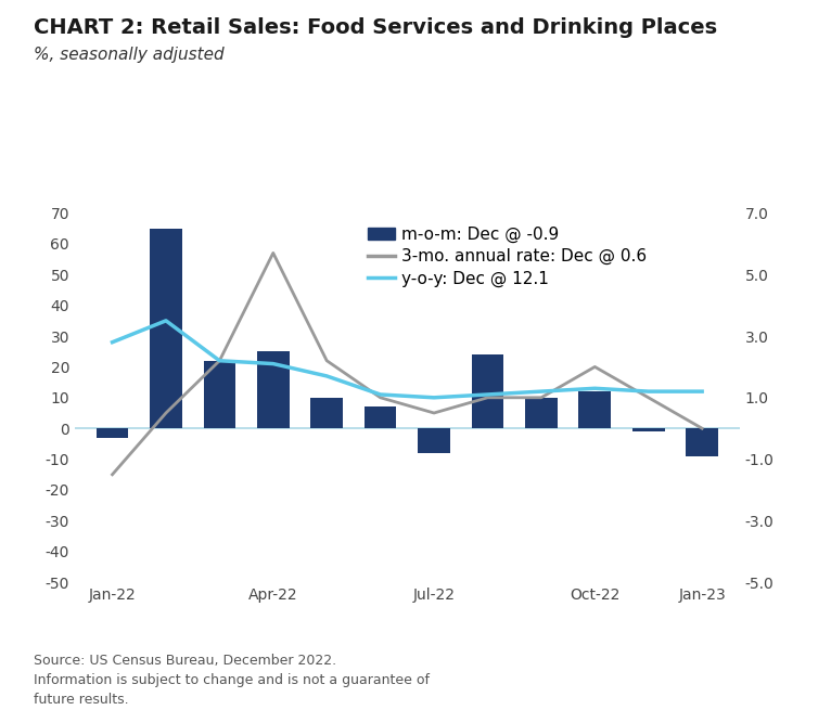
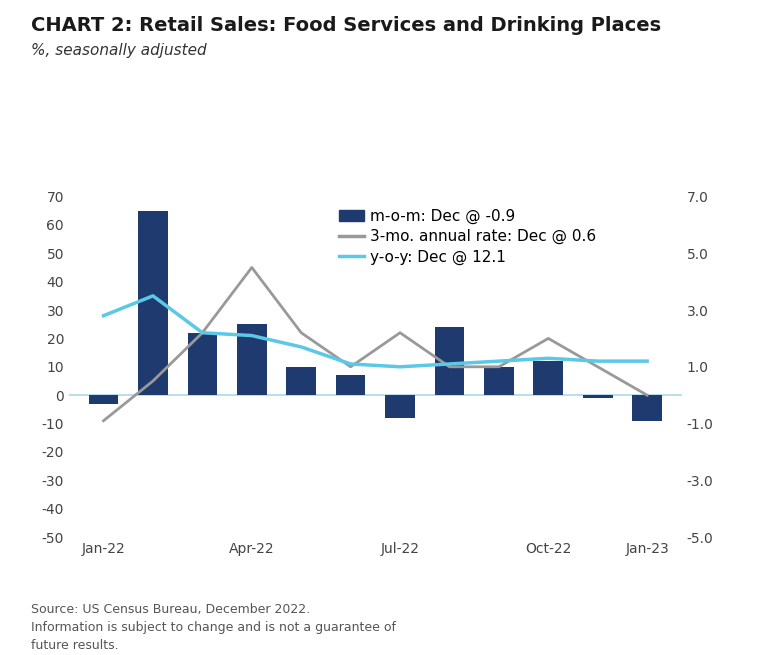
3-mo. annual rate: Dec @ 0.6/Jan-22: -15 -> -9
3-mo. annual rate: Dec @ 0.6/Apr-22: 57 -> 45
3-mo. annual rate: Dec @ 0.6/Jul-22: 5 -> 22
